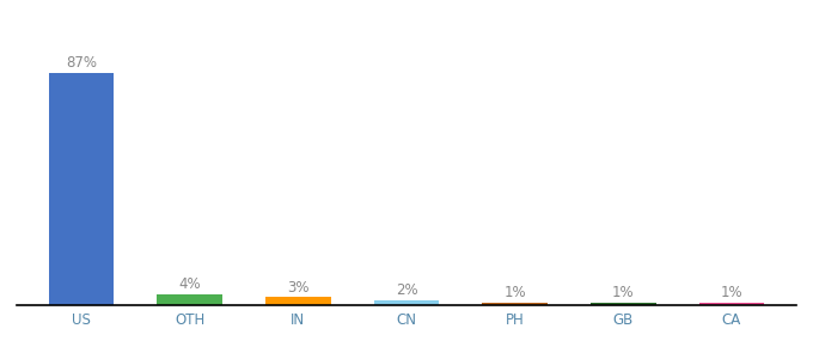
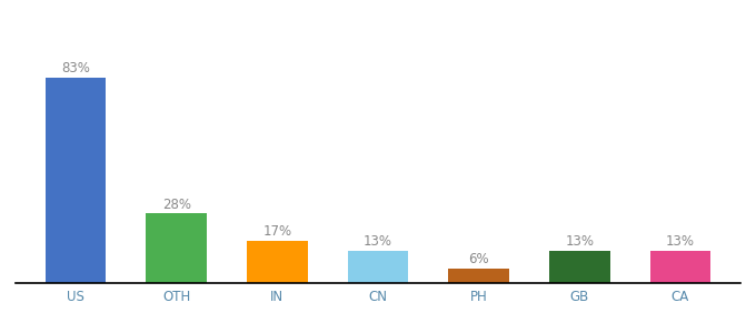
US: 87% -> 83%
OTH: 4% -> 28%
IN: 3% -> 17%
CN: 2% -> 13%
PH: 1% -> 6%
GB: 1% -> 13%
CA: 1% -> 13%
